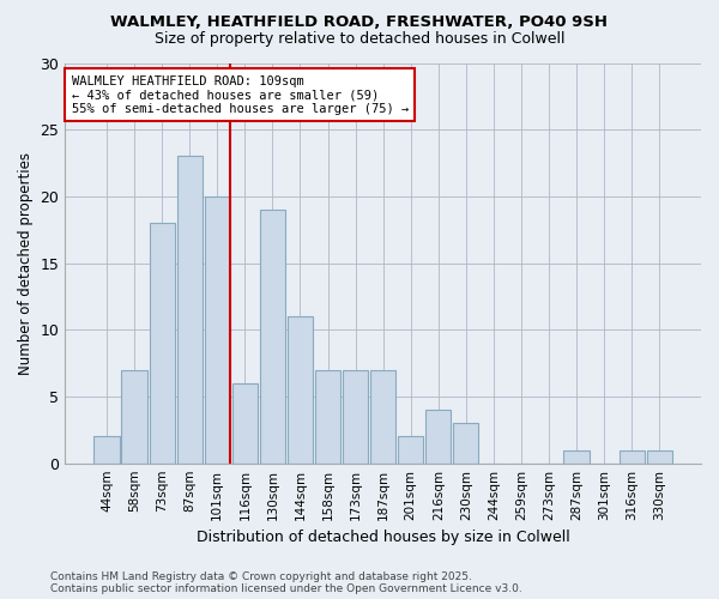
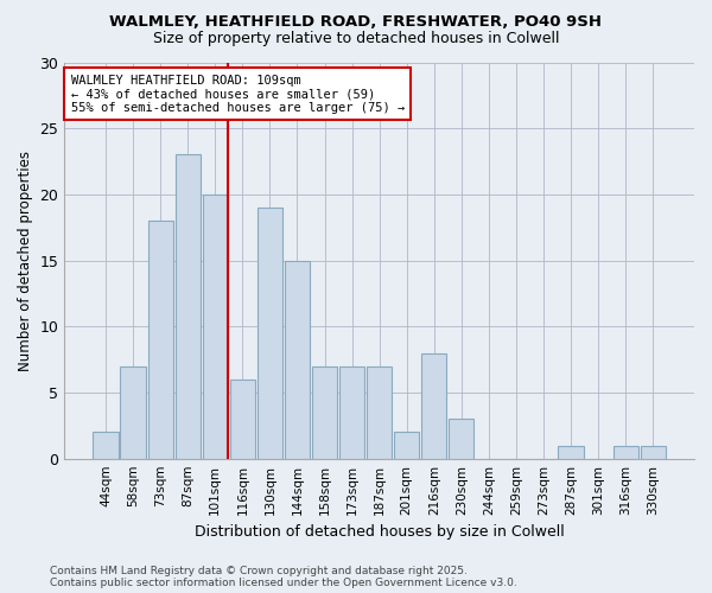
144sqm: 11 -> 15
216sqm: 4 -> 8
